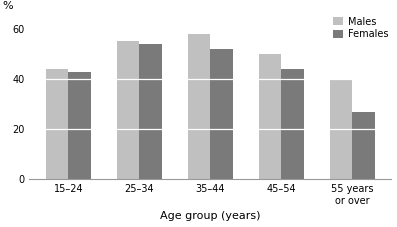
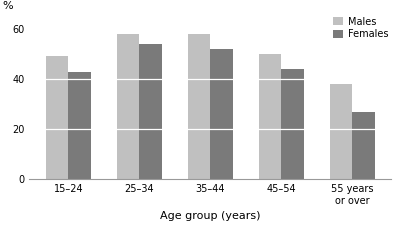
Males/15–24: 44 -> 49
Males/25–34: 55 -> 58
Males/55 years or over: 40 -> 38
